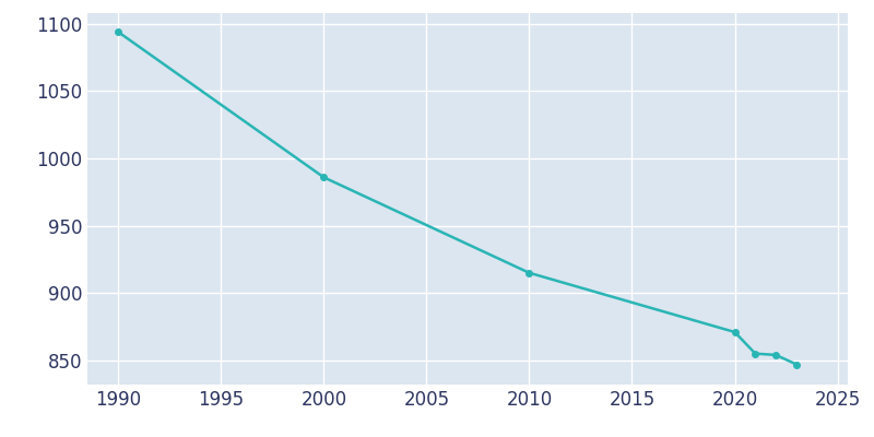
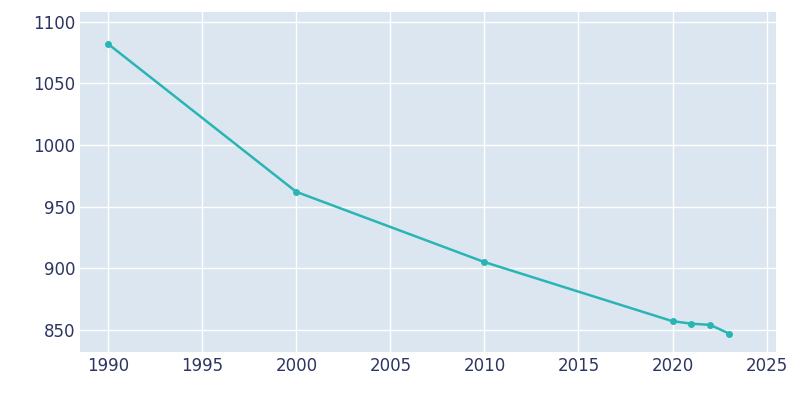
1990: 1094 -> 1082
2000: 986 -> 962
2010: 915 -> 905
2020: 871 -> 857
